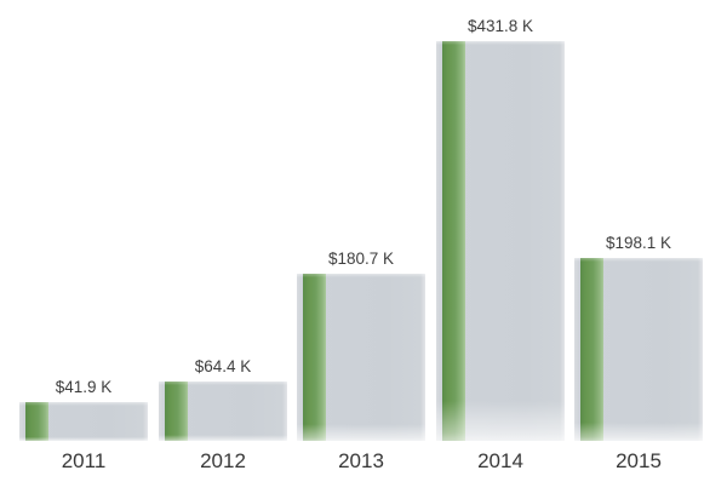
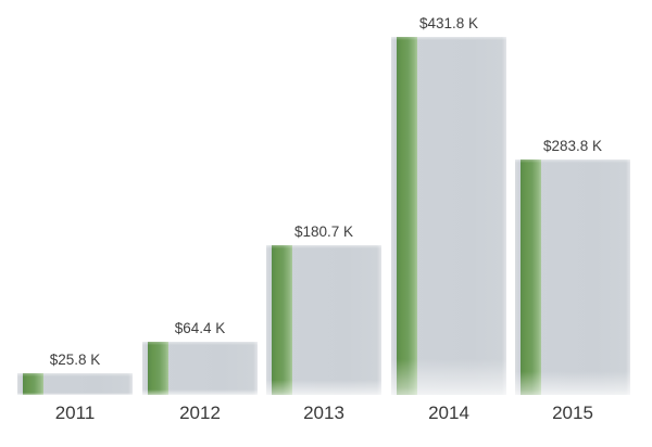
2011: $41.9 -> $25.8
2015: $198.1 -> $283.8
